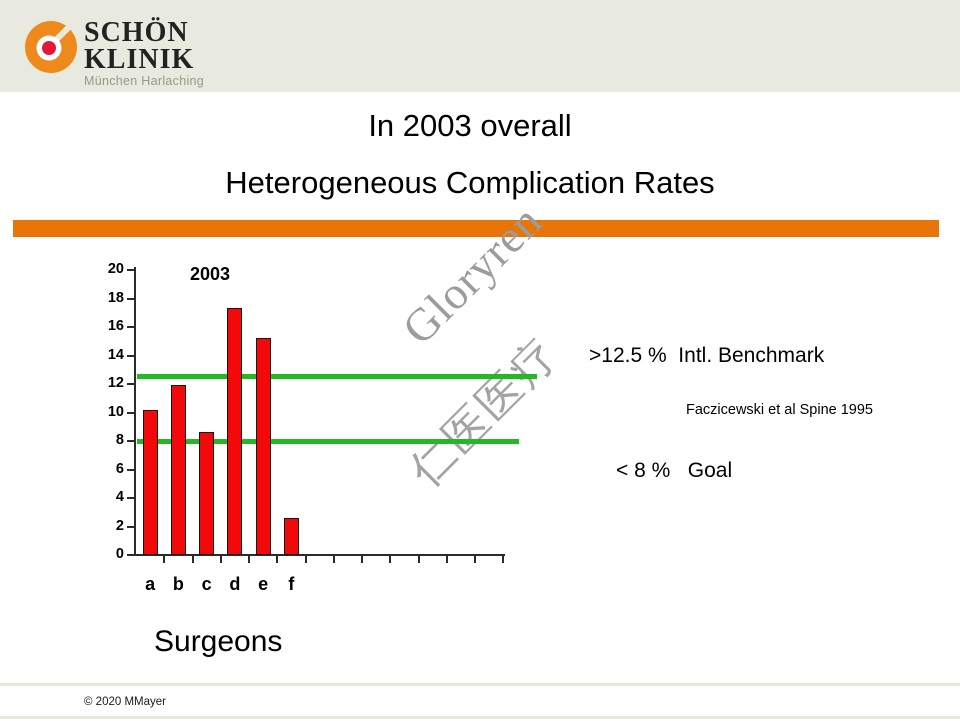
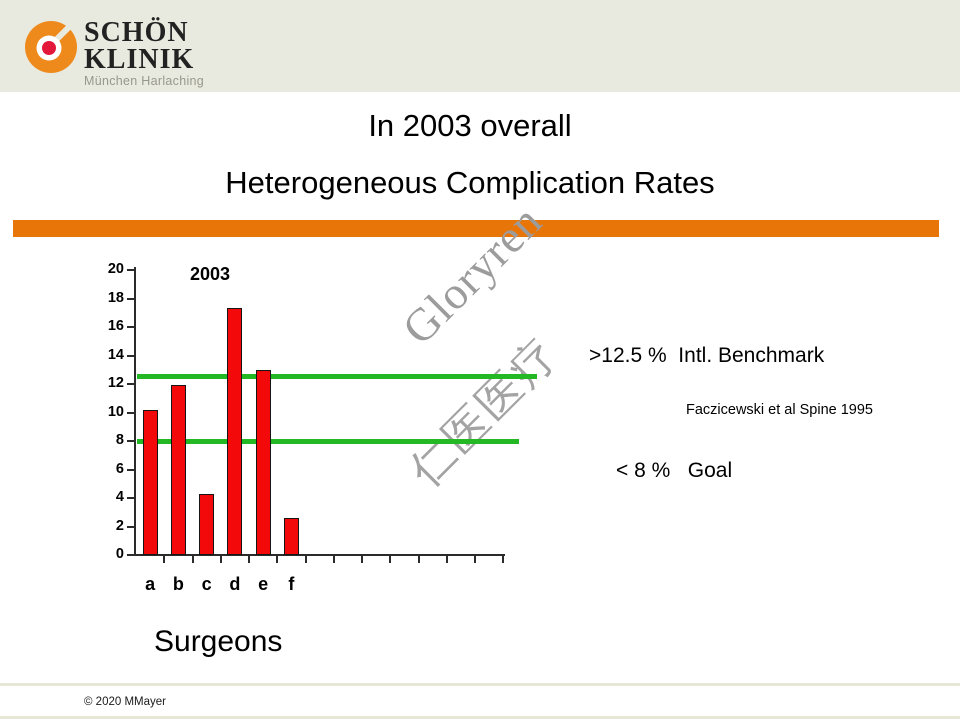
c: 8.6 -> 4.3
e: 15.2 -> 13.0
